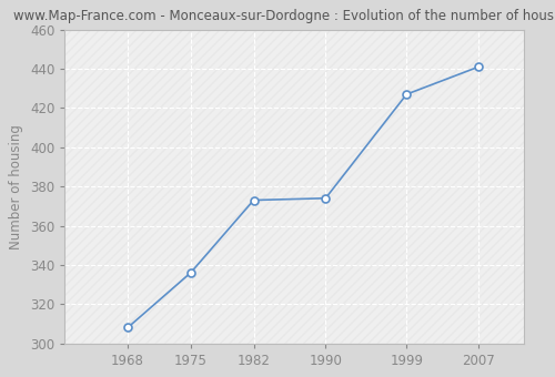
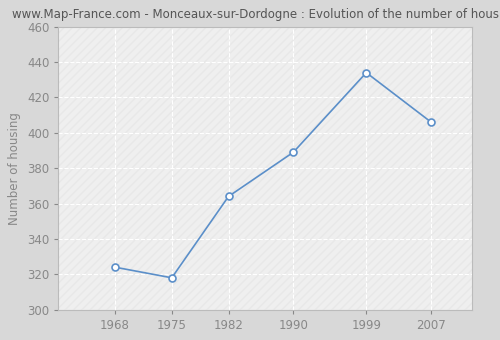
1968: 308 -> 324
1975: 336 -> 318
1982: 373 -> 364
1990: 374 -> 389
1999: 427 -> 434
2007: 441 -> 406
